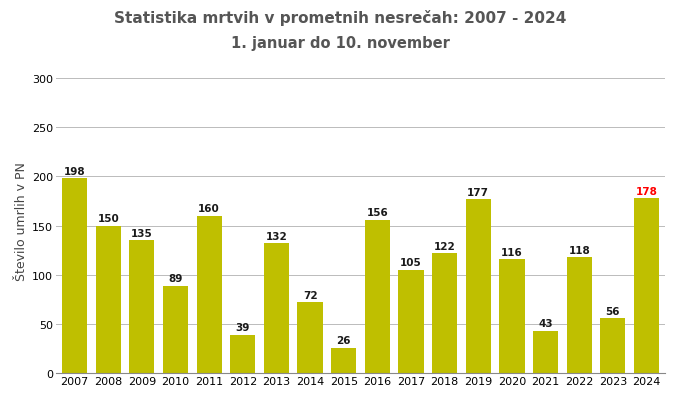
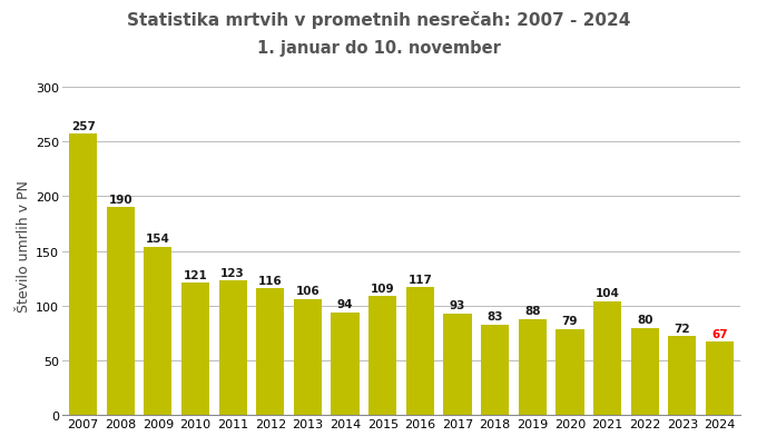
2007: 198 -> 257
2008: 150 -> 190
2009: 135 -> 154
2010: 89 -> 121
2011: 160 -> 123
2012: 39 -> 116
2013: 132 -> 106
2014: 72 -> 94
2015: 26 -> 109
2016: 156 -> 117
2017: 105 -> 93
2018: 122 -> 83
2019: 177 -> 88
2020: 116 -> 79
2021: 43 -> 104
2022: 118 -> 80
2023: 56 -> 72
2024: 178 -> 67
